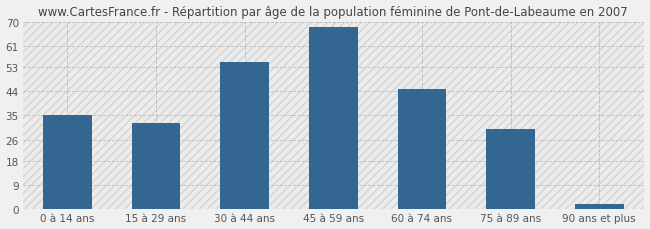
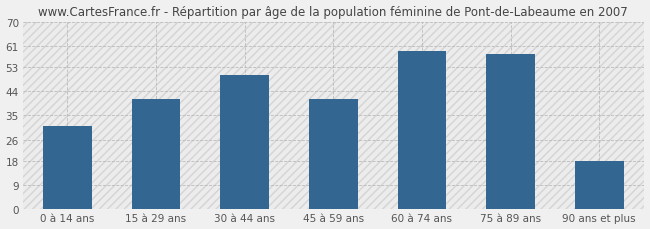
0 à 14 ans: 35 -> 31
15 à 29 ans: 32 -> 41
30 à 44 ans: 55 -> 50
45 à 59 ans: 68 -> 41
60 à 74 ans: 45 -> 59
75 à 89 ans: 30 -> 58
90 ans et plus: 2 -> 18
